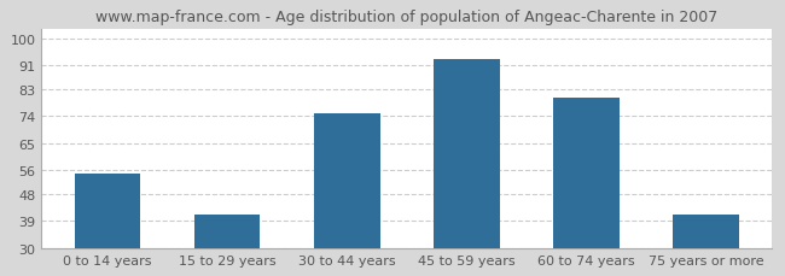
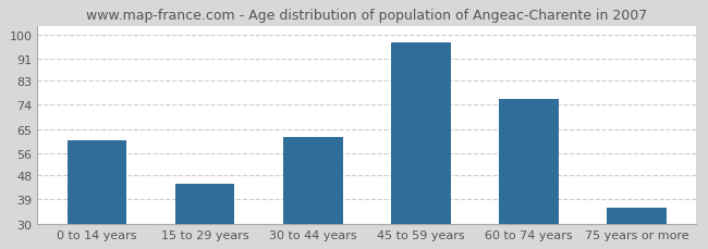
0 to 14 years: 55 -> 61
15 to 29 years: 41 -> 45
30 to 44 years: 75 -> 62
45 to 59 years: 93 -> 97
60 to 74 years: 80 -> 76
75 years or more: 41 -> 36
